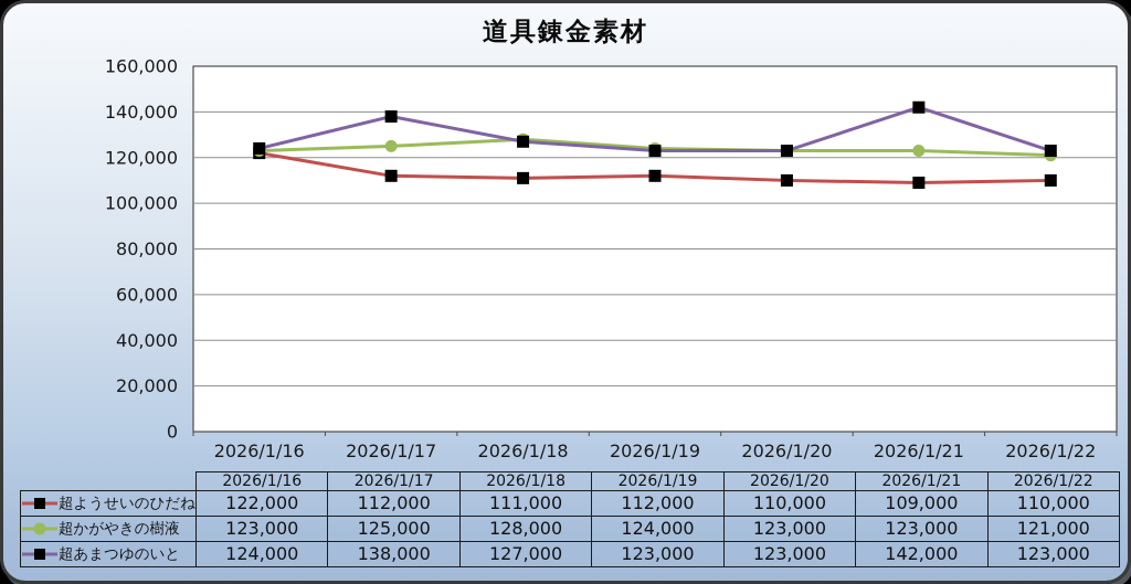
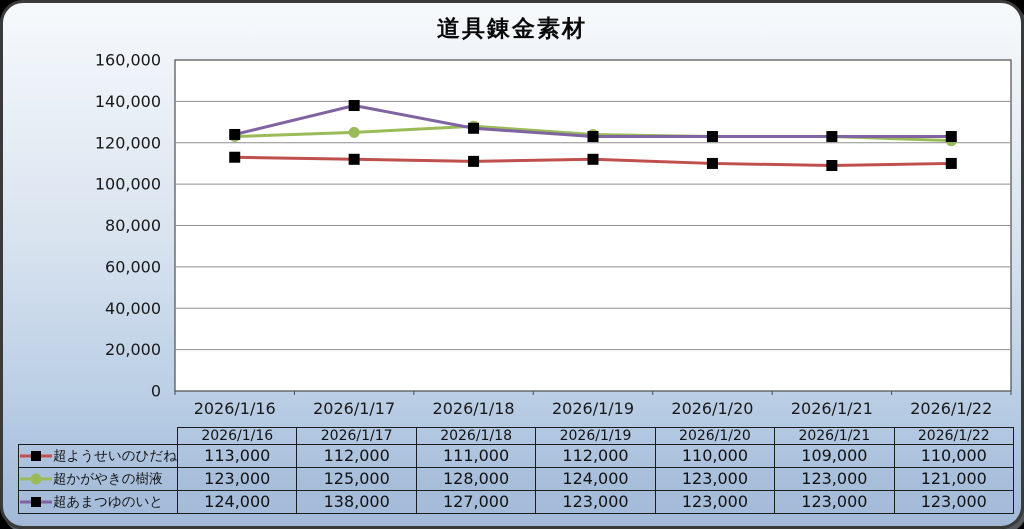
超ようせいのひだね/2026/1/16: 122,000 -> 113,000
超あまつゆのいと/2026/1/21: 142,000 -> 123,000
